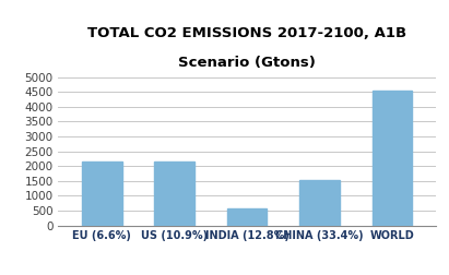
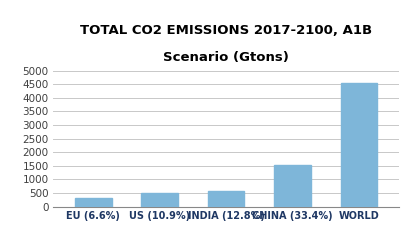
EU (6.6%): 2150 -> 300
US (10.9%): 2150 -> 500
